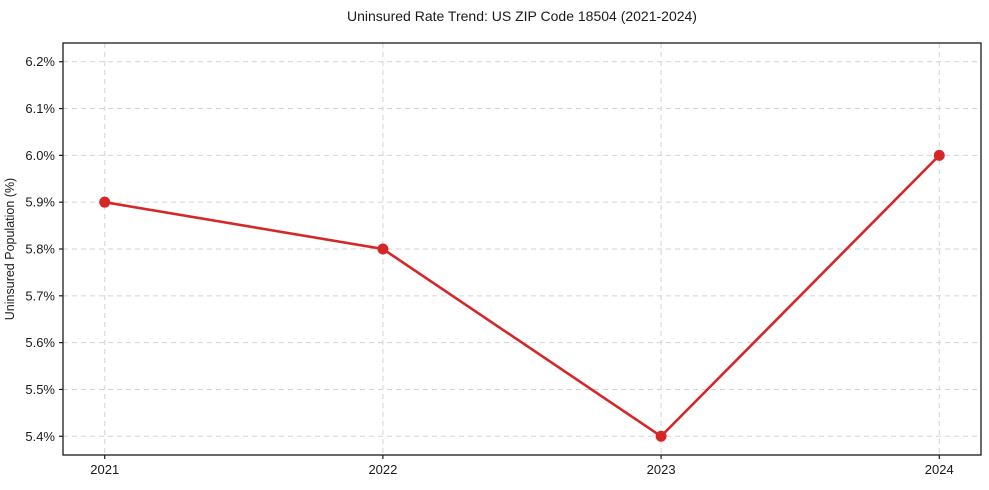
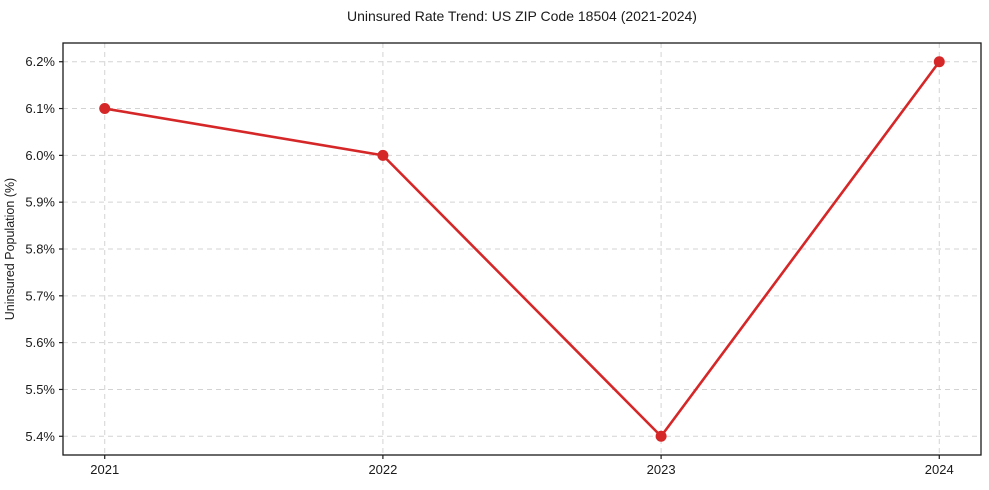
2021: 5.9% -> 6.1%
2022: 5.8% -> 6.0%
2024: 6.0% -> 6.2%
